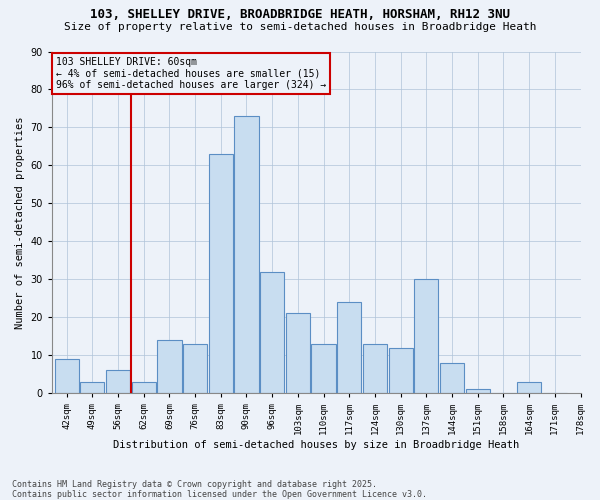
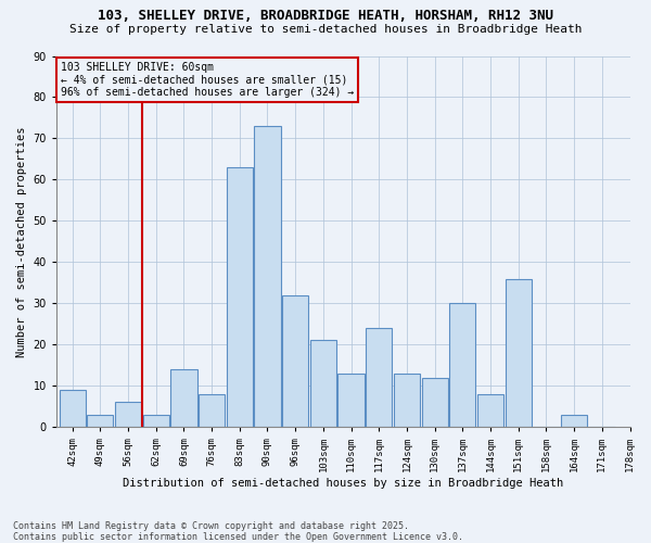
76sqm: 13 -> 8
151sqm: 1 -> 36
